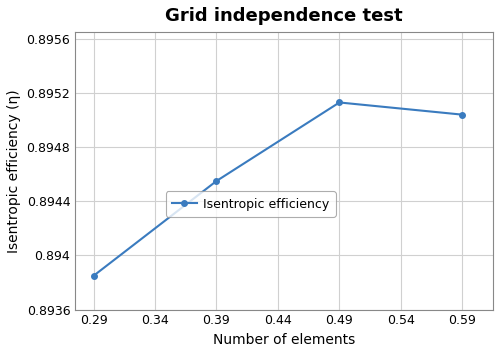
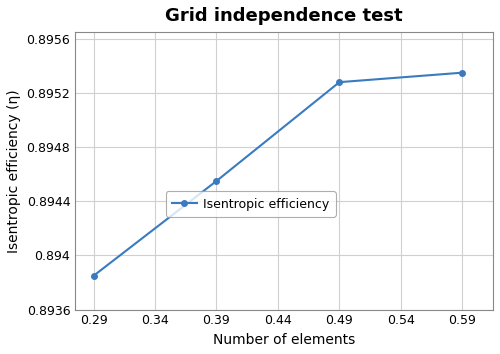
0.49: 0.89513 -> 0.89528
0.59: 0.89504 -> 0.89535
